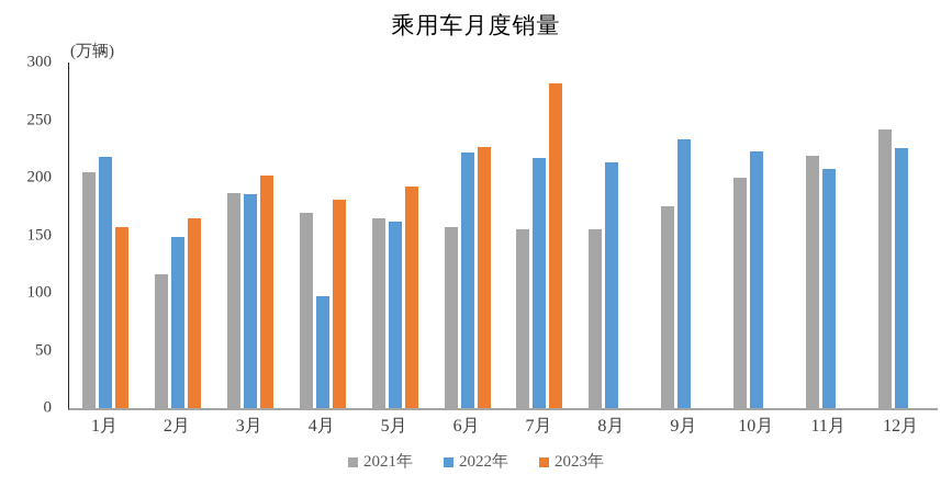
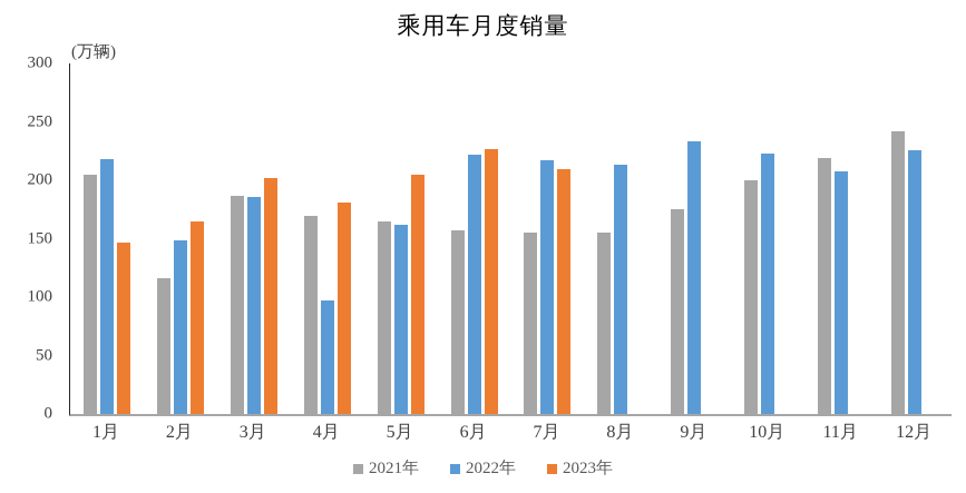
2023年/1月: 157 -> 147
2023年/5月: 192 -> 205
2023年/7月: 282 -> 210
